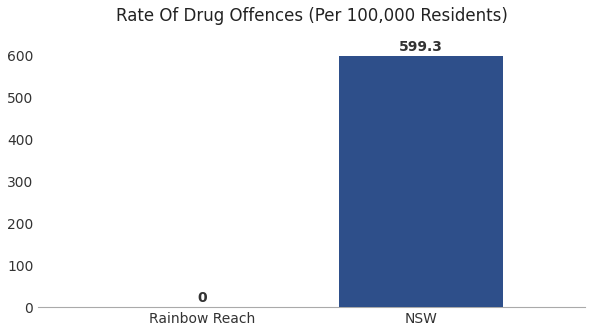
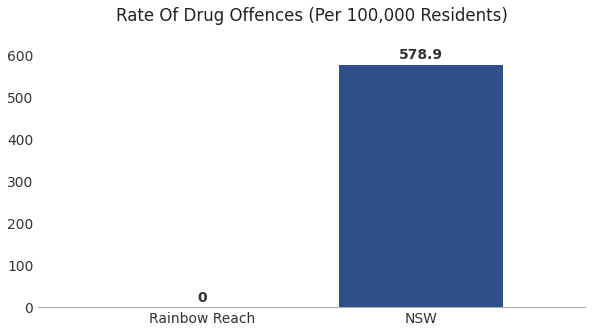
NSW: 599.3 -> 578.9
